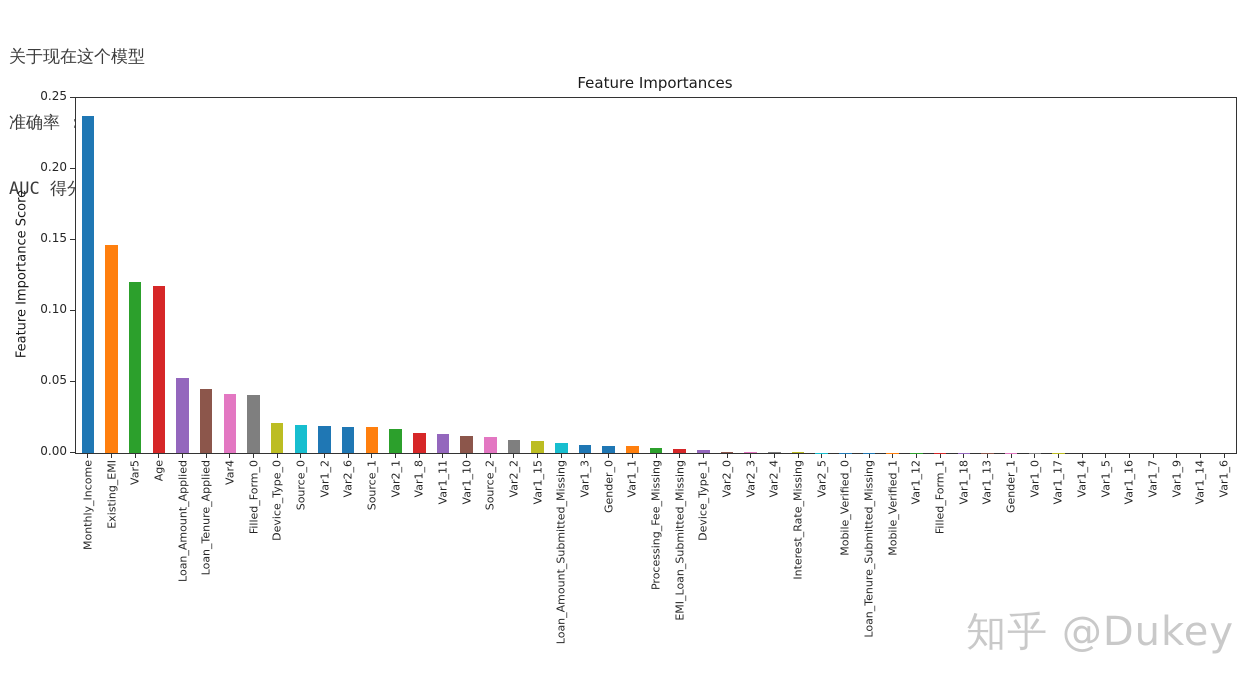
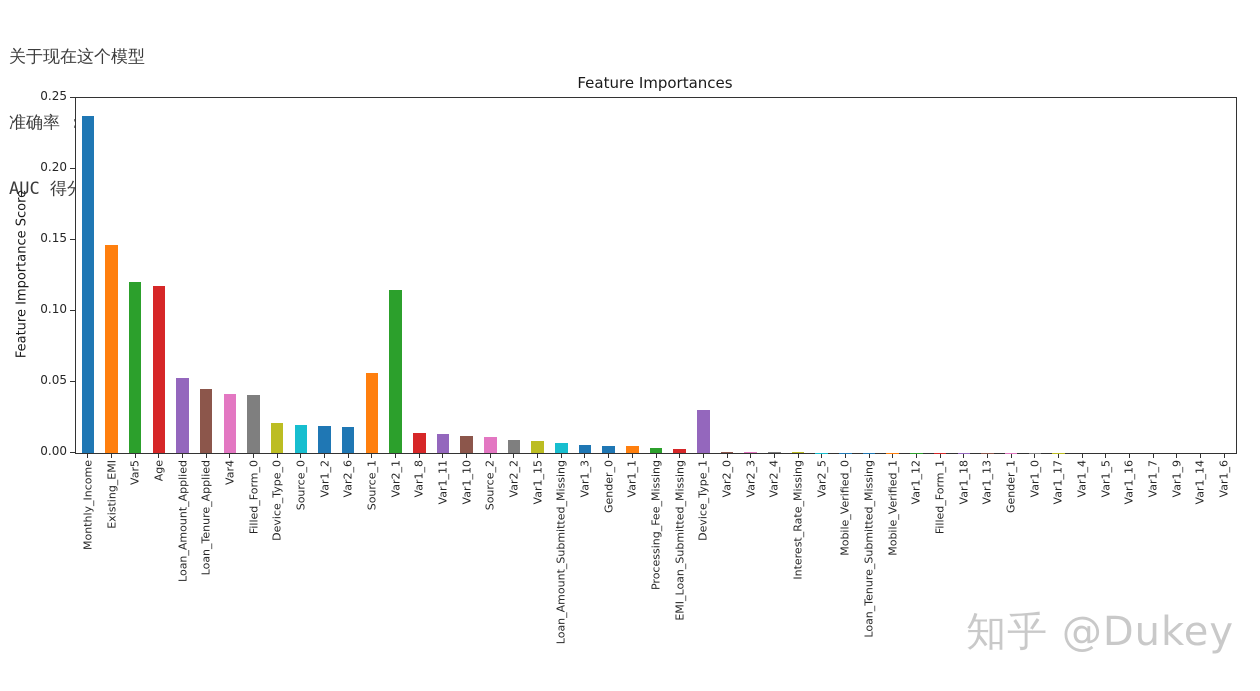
Source_1: 0.018 -> 0.056
Var2_1: 0.017 -> 0.115
Device_Type_1: 0.002 -> 0.030
